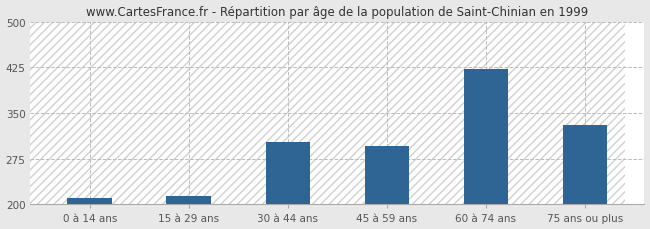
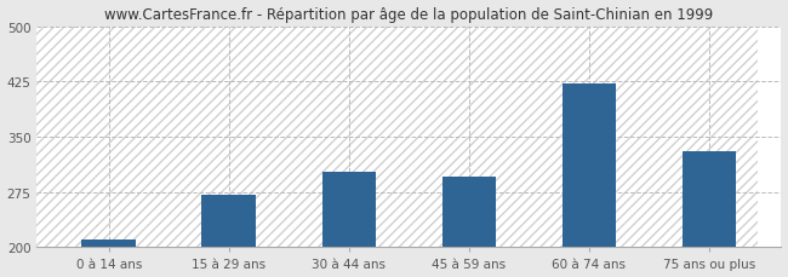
15 à 29 ans: 214 -> 272
